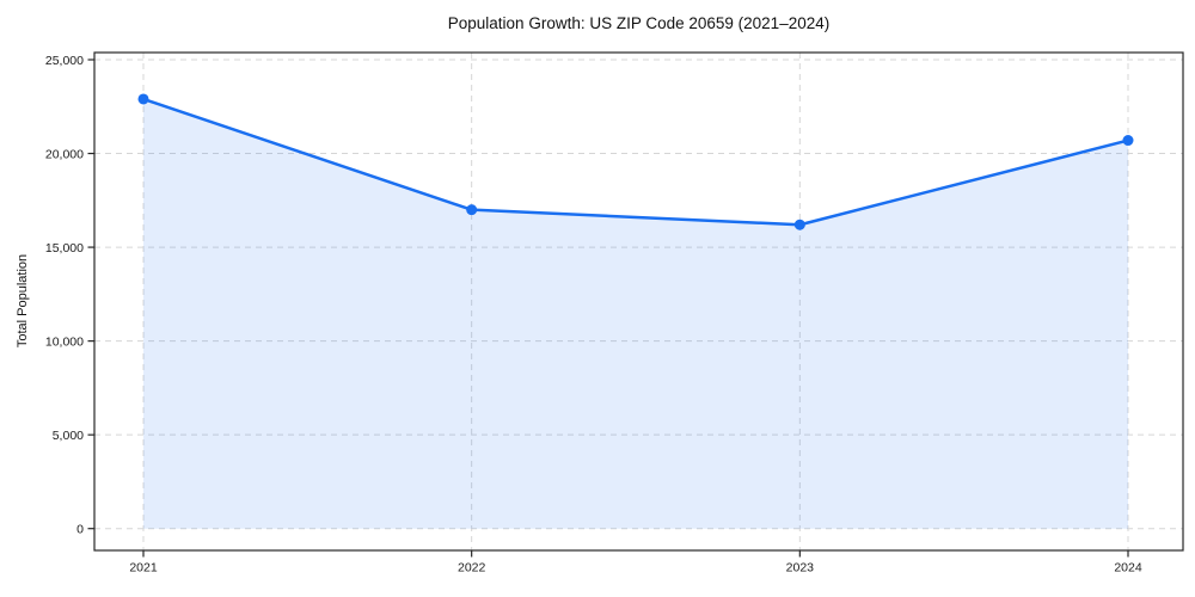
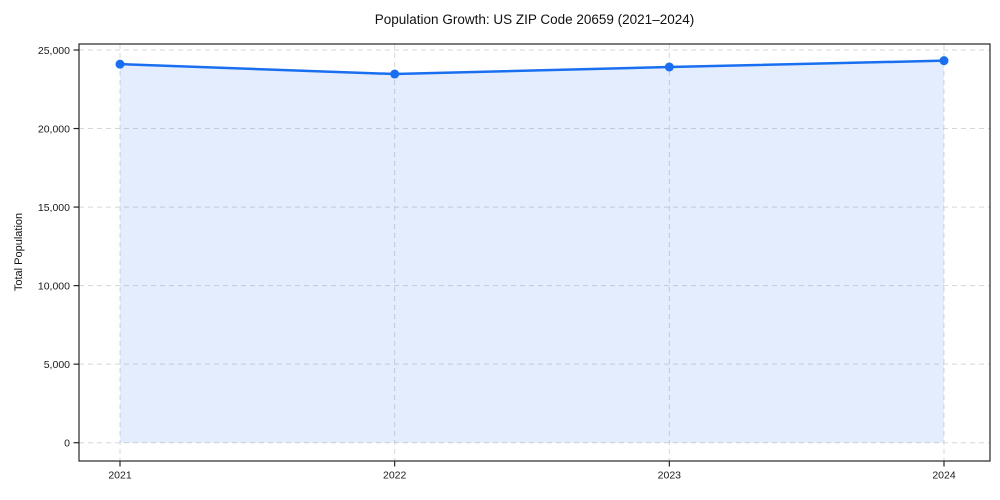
2021: 22900 -> 24100
2022: 17000 -> 23500
2023: 16200 -> 23900
2024: 20700 -> 24300
